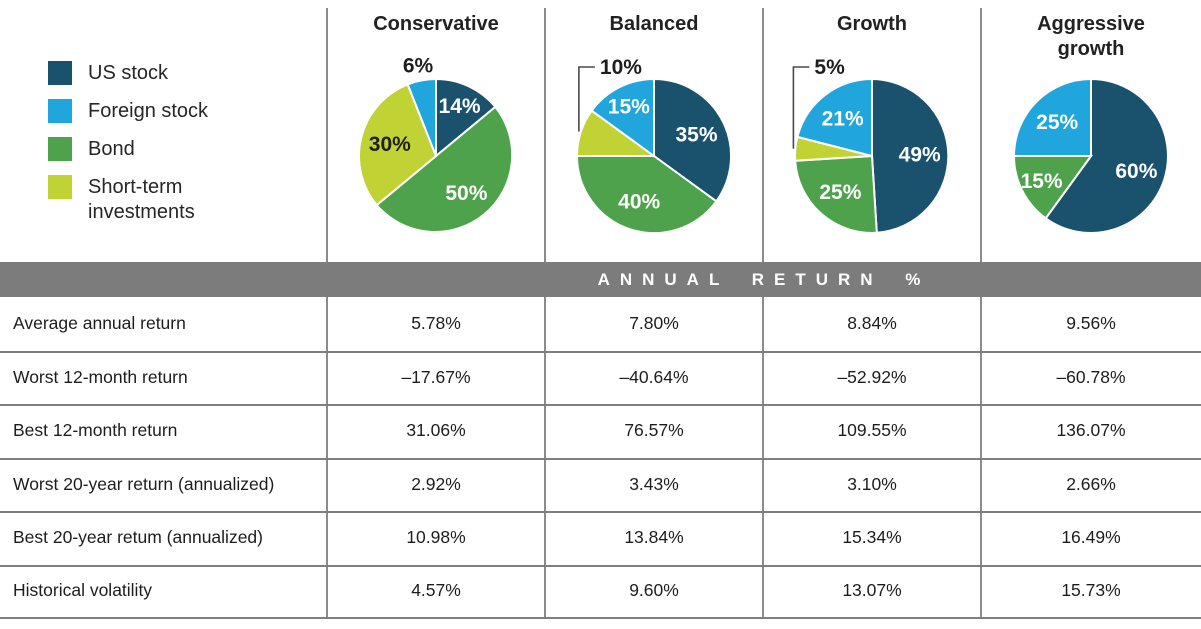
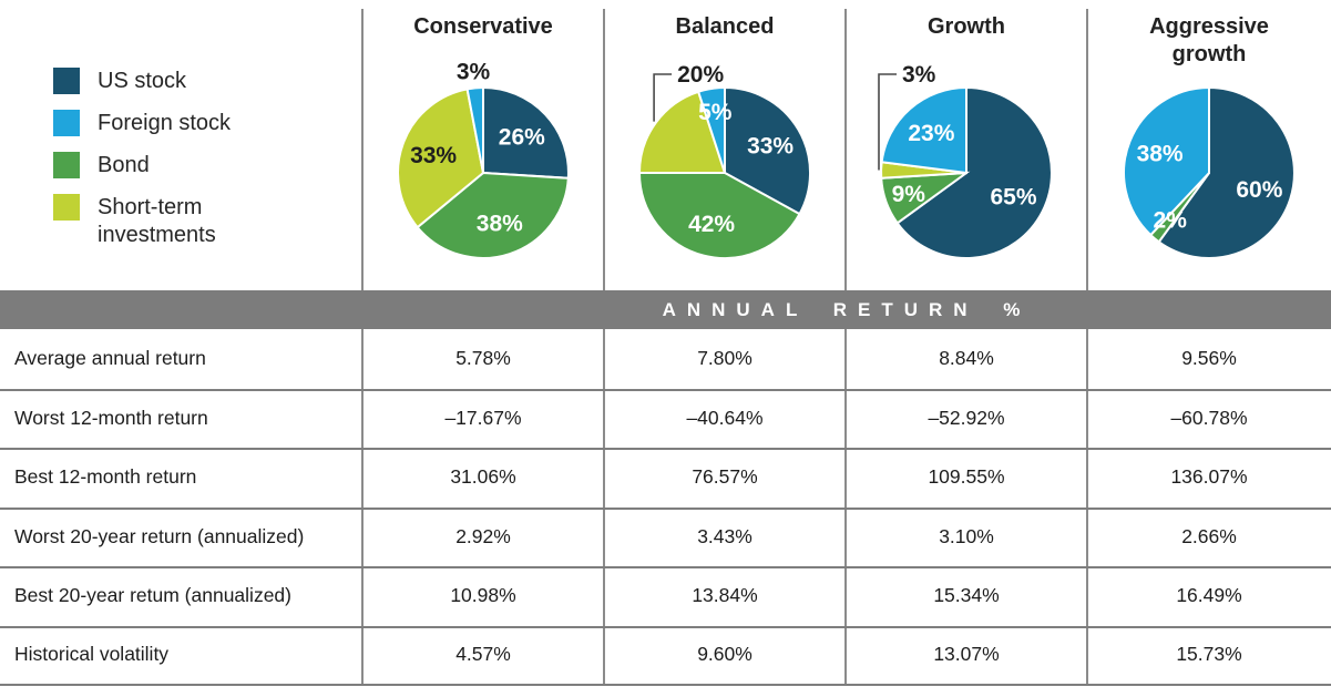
Conservative/US stock: 14% -> 26%
Conservative/Bond: 50% -> 38%
Conservative/Short-term investments: 30% -> 33%
Conservative/Foreign stock: 6% -> 3%
Balanced/US stock: 35% -> 33%
Balanced/Bond: 40% -> 42%
Balanced/Short-term investments: 10% -> 20%
Balanced/Foreign stock: 15% -> 5%
Growth/US stock: 49% -> 65%
Growth/Bond: 25% -> 9%
Growth/Short-term investments: 5% -> 3%
Growth/Foreign stock: 21% -> 23%
Aggressive growth/Bond: 15% -> 2%
Aggressive growth/Foreign stock: 25% -> 38%
